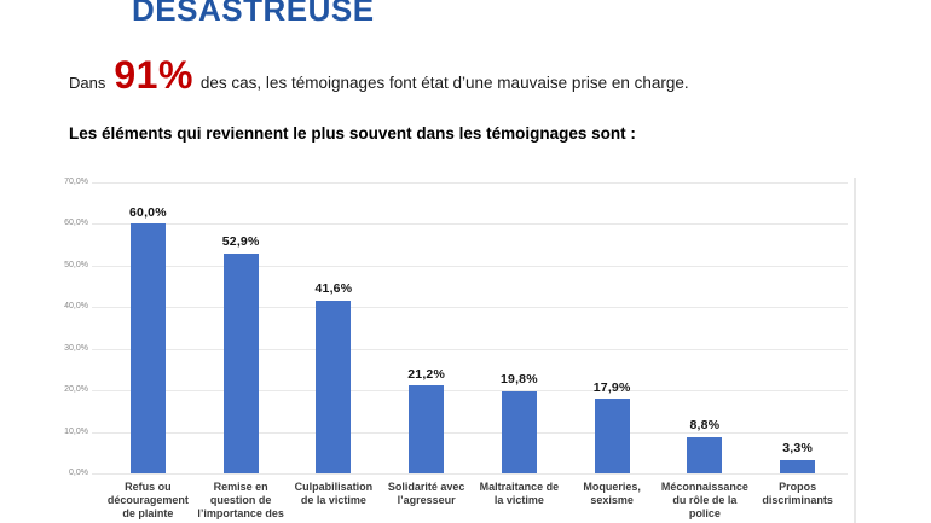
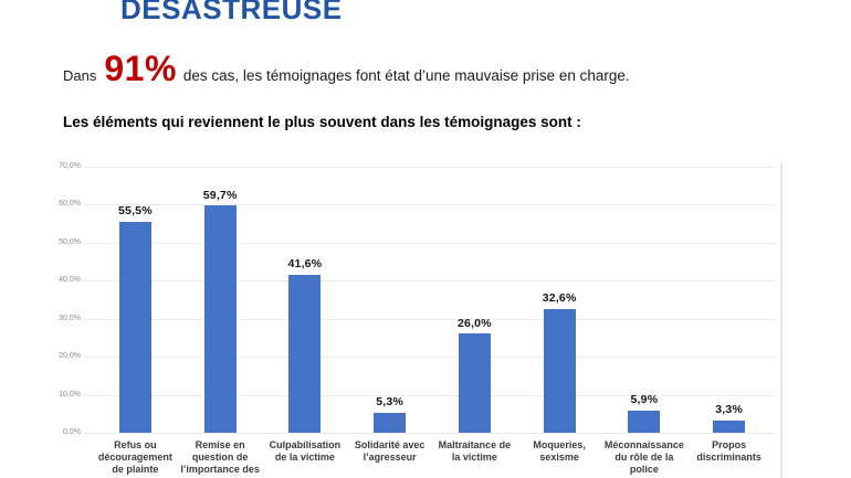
Refus ou découragement de plainte: 60,0% -> 55,5%
Remise en question de l’importance des: 52,9% -> 59,7%
Solidarité avec l’agresseur: 21,2% -> 5,3%
Maltraitance de la victime: 19,8% -> 26,0%
Moqueries, sexisme: 17,9% -> 32,6%
Méconnaissance du rôle de la police: 8,8% -> 5,9%
